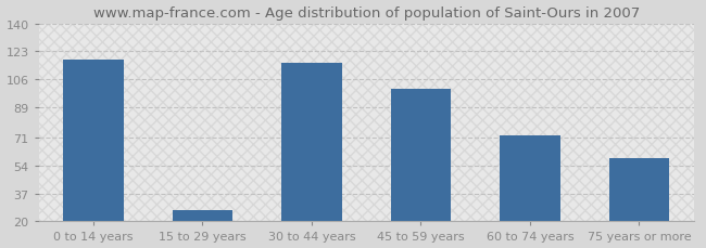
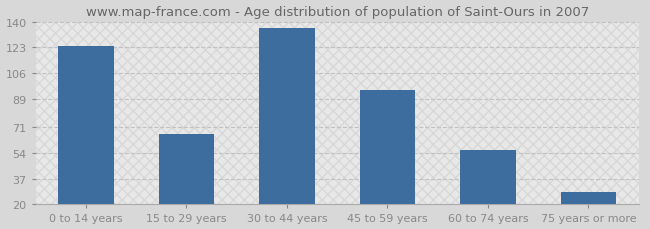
0 to 14 years: 118 -> 124
15 to 29 years: 27 -> 66
30 to 44 years: 116 -> 136
45 to 59 years: 100 -> 95
60 to 74 years: 72 -> 56
75 years or more: 58 -> 28
